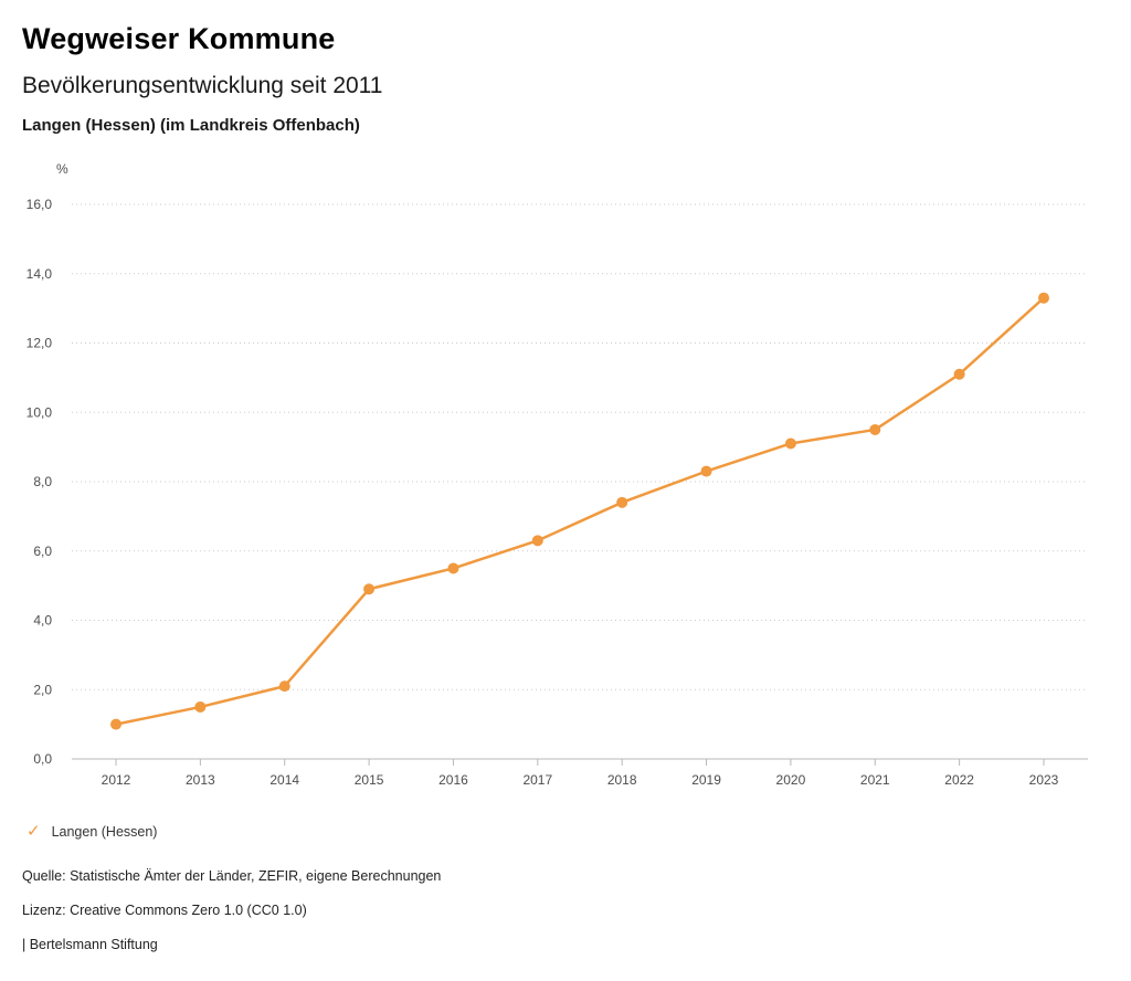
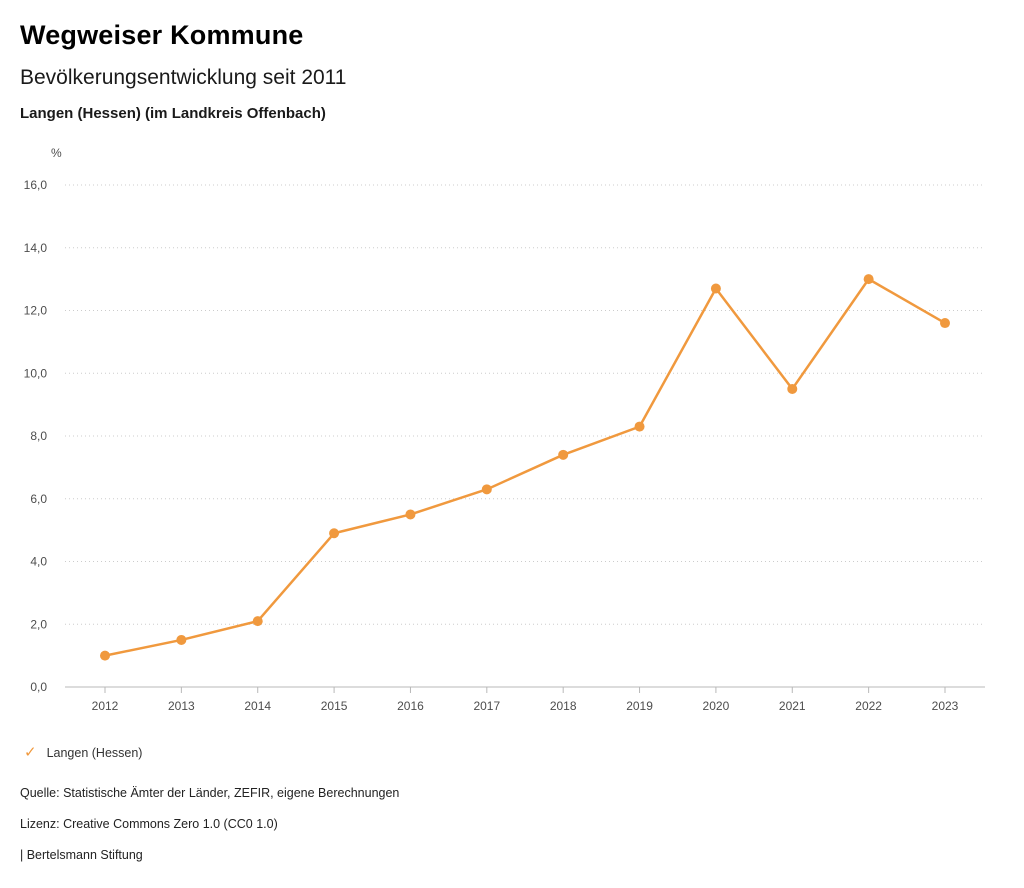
2020: 9,1 -> 12,7
2022: 11,1 -> 13,0
2023: 13,3 -> 11,6
